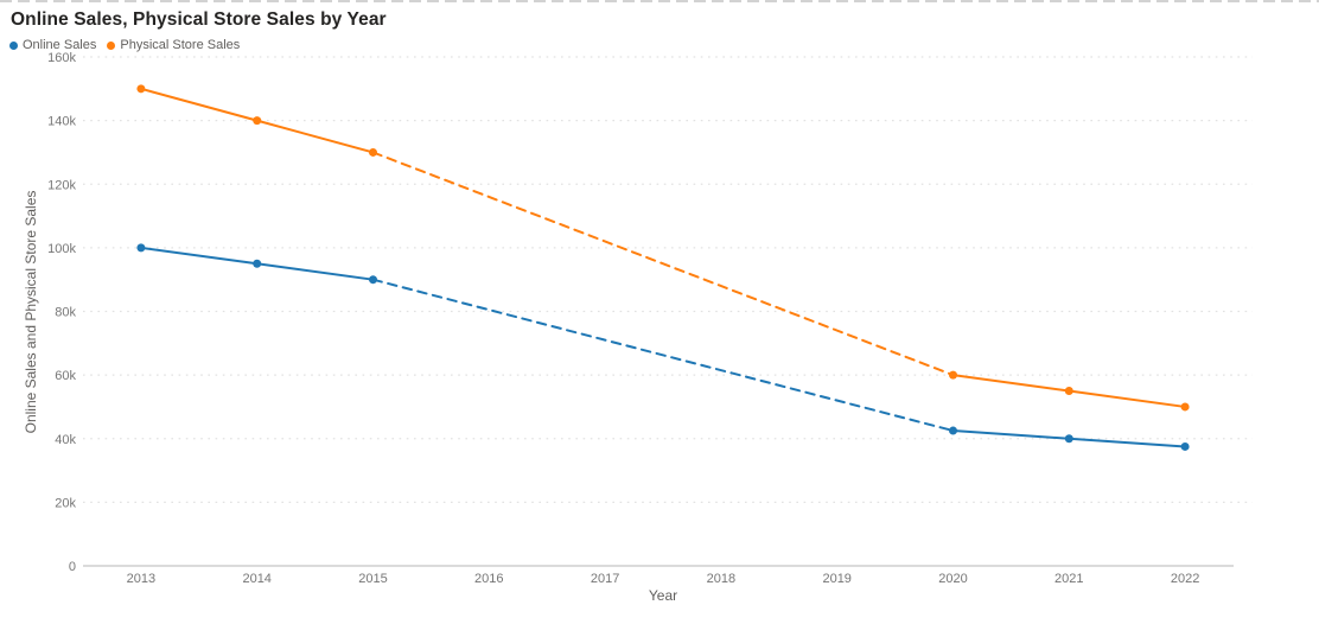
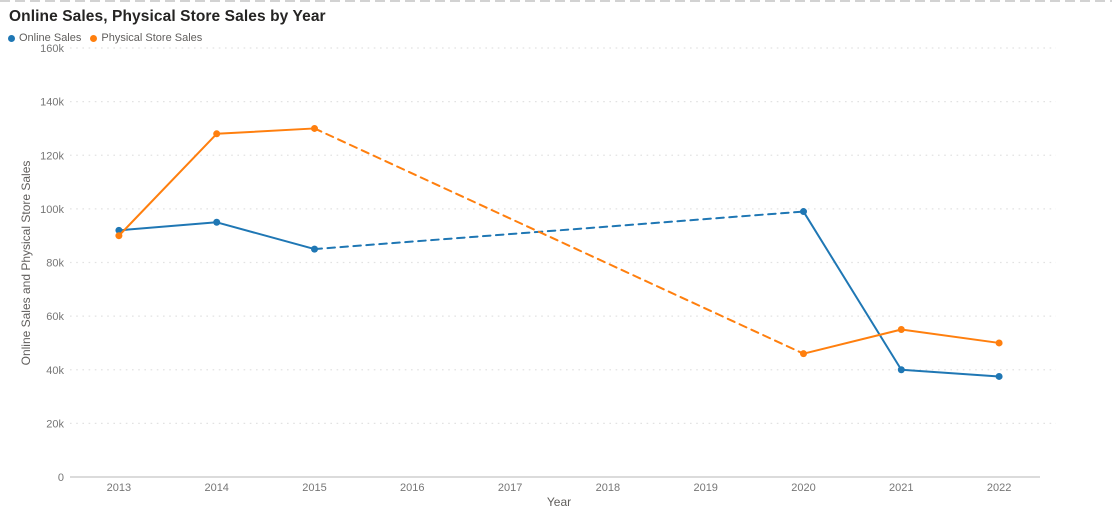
Online Sales/2013: 100k -> 92k
Physical Store Sales/2013: 150k -> 90k
Physical Store Sales/2014: 140k -> 128k
Online Sales/2015: 90k -> 85k
Online Sales/2020: 42k -> 99k
Physical Store Sales/2020: 60k -> 46k
